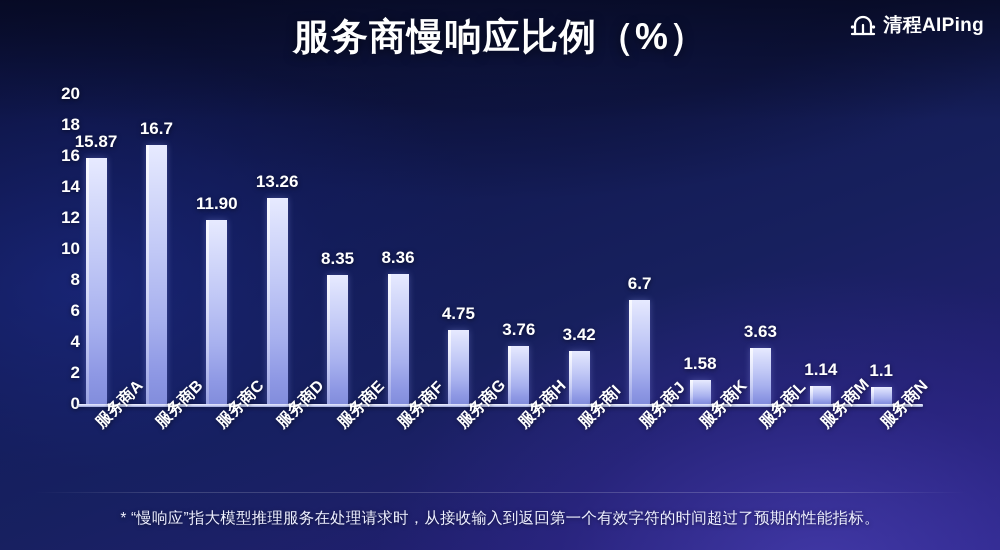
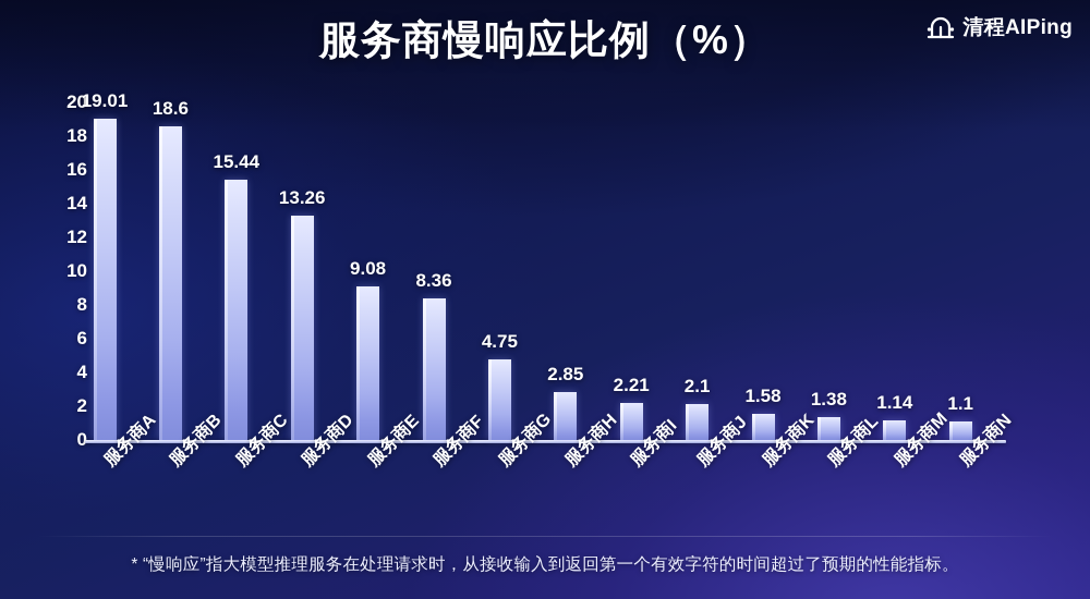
服务商A: 15.87 -> 19.01
服务商B: 16.7 -> 18.6
服务商C: 11.90 -> 15.44
服务商E: 8.35 -> 9.08
服务商H: 3.76 -> 2.85
服务商I: 3.42 -> 2.21
服务商J: 6.7 -> 2.1
服务商L: 3.63 -> 1.38
